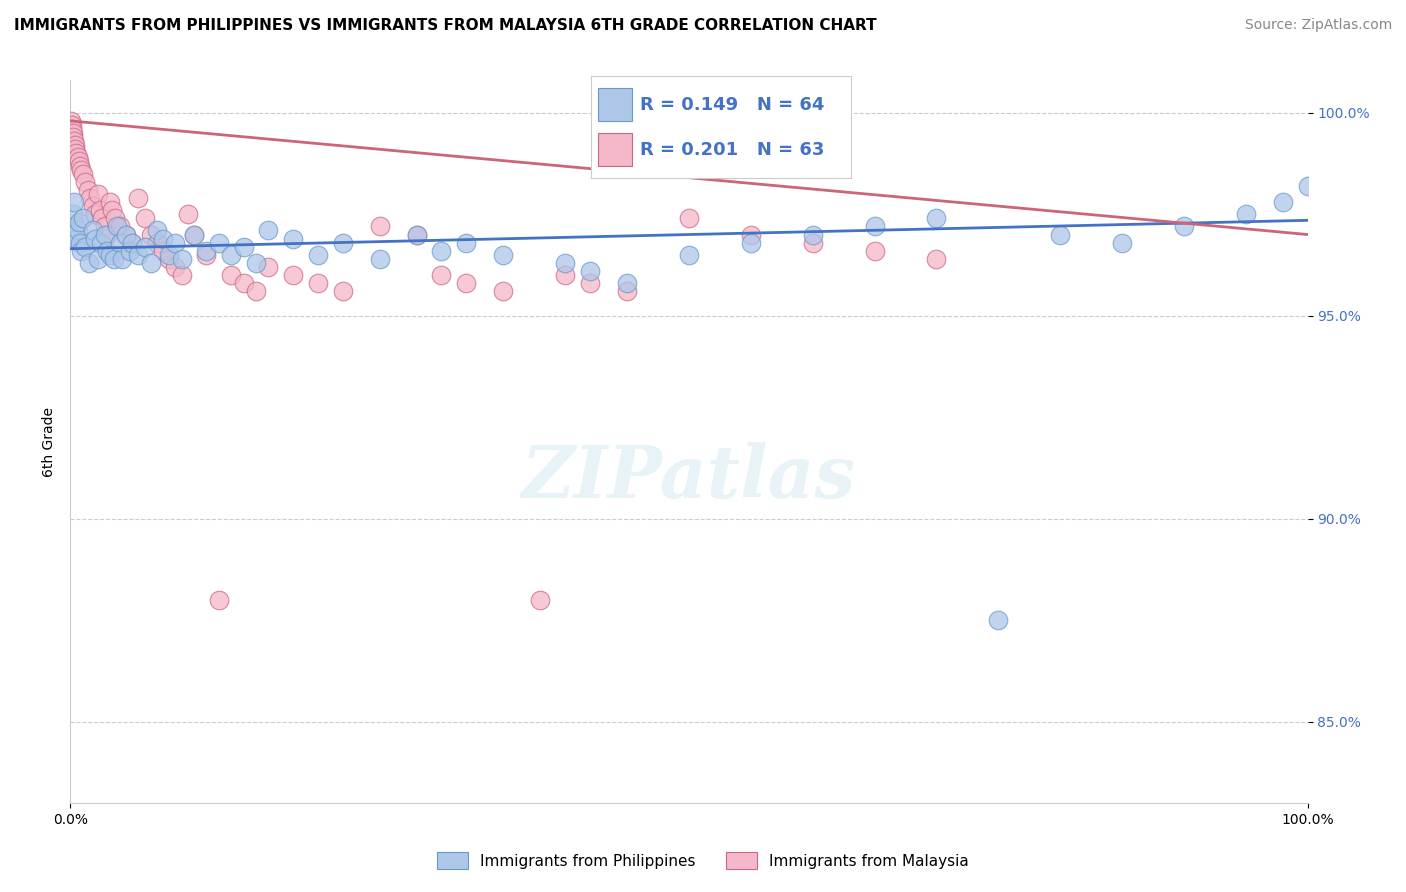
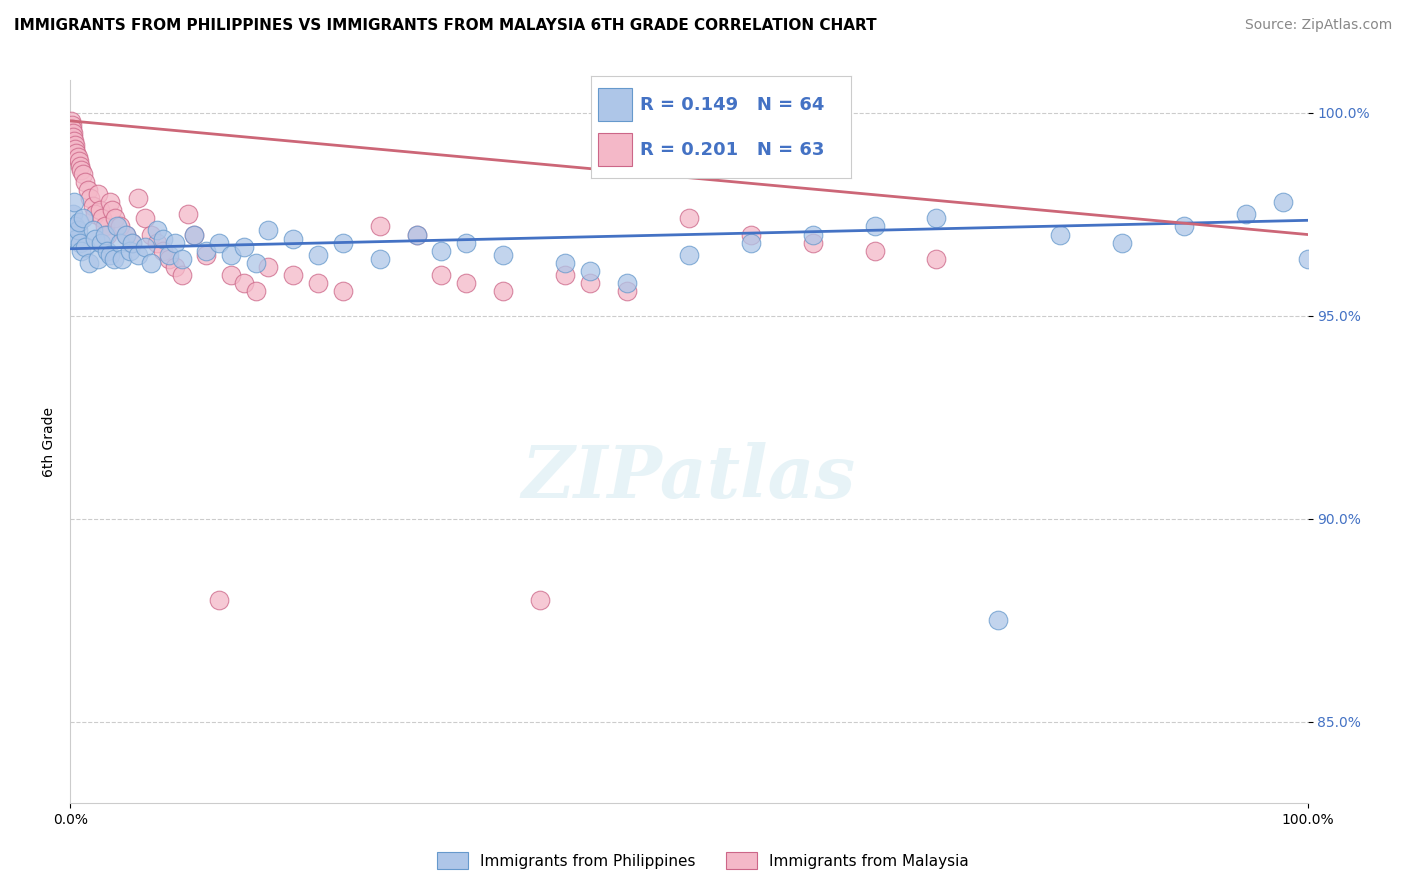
Immigrants from Philippines/100.0%: 98.2% -> 96.4%
